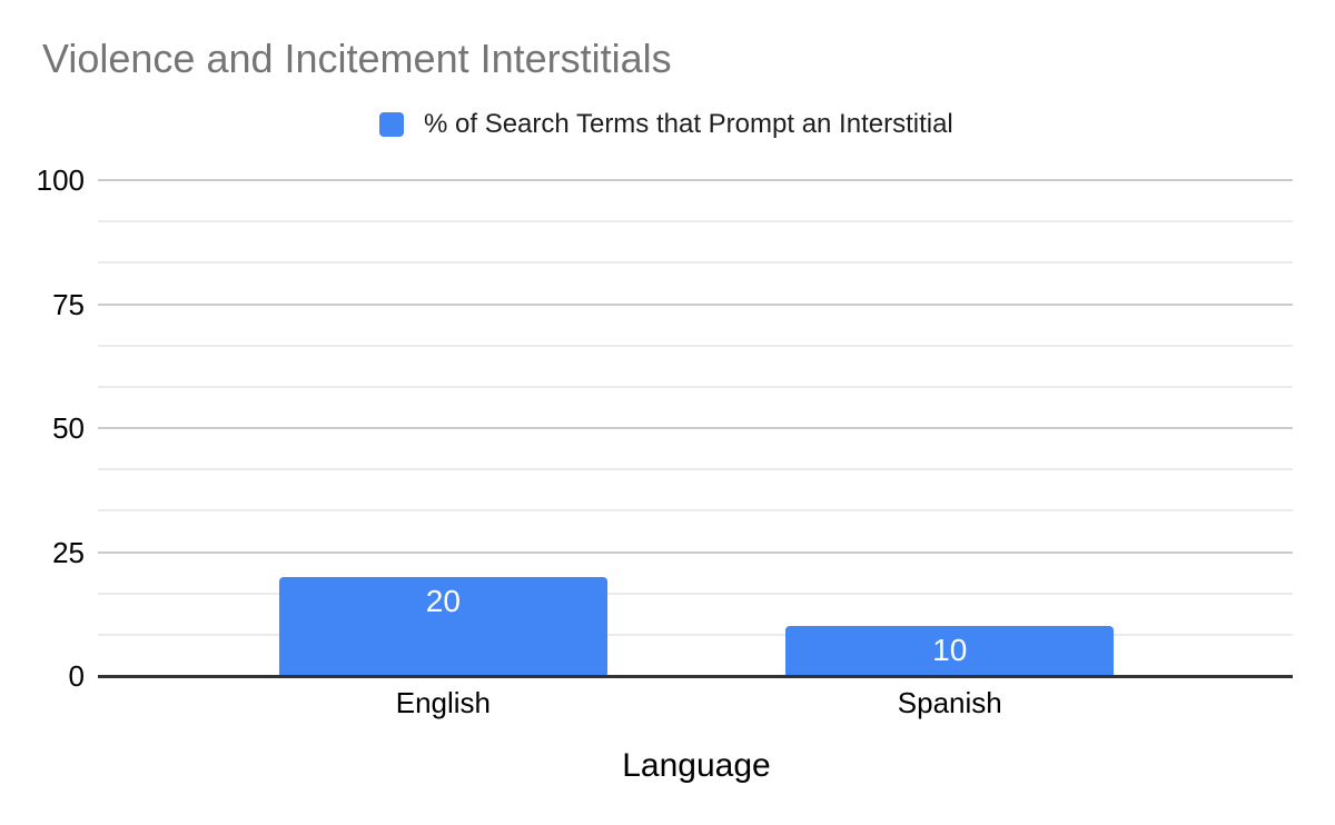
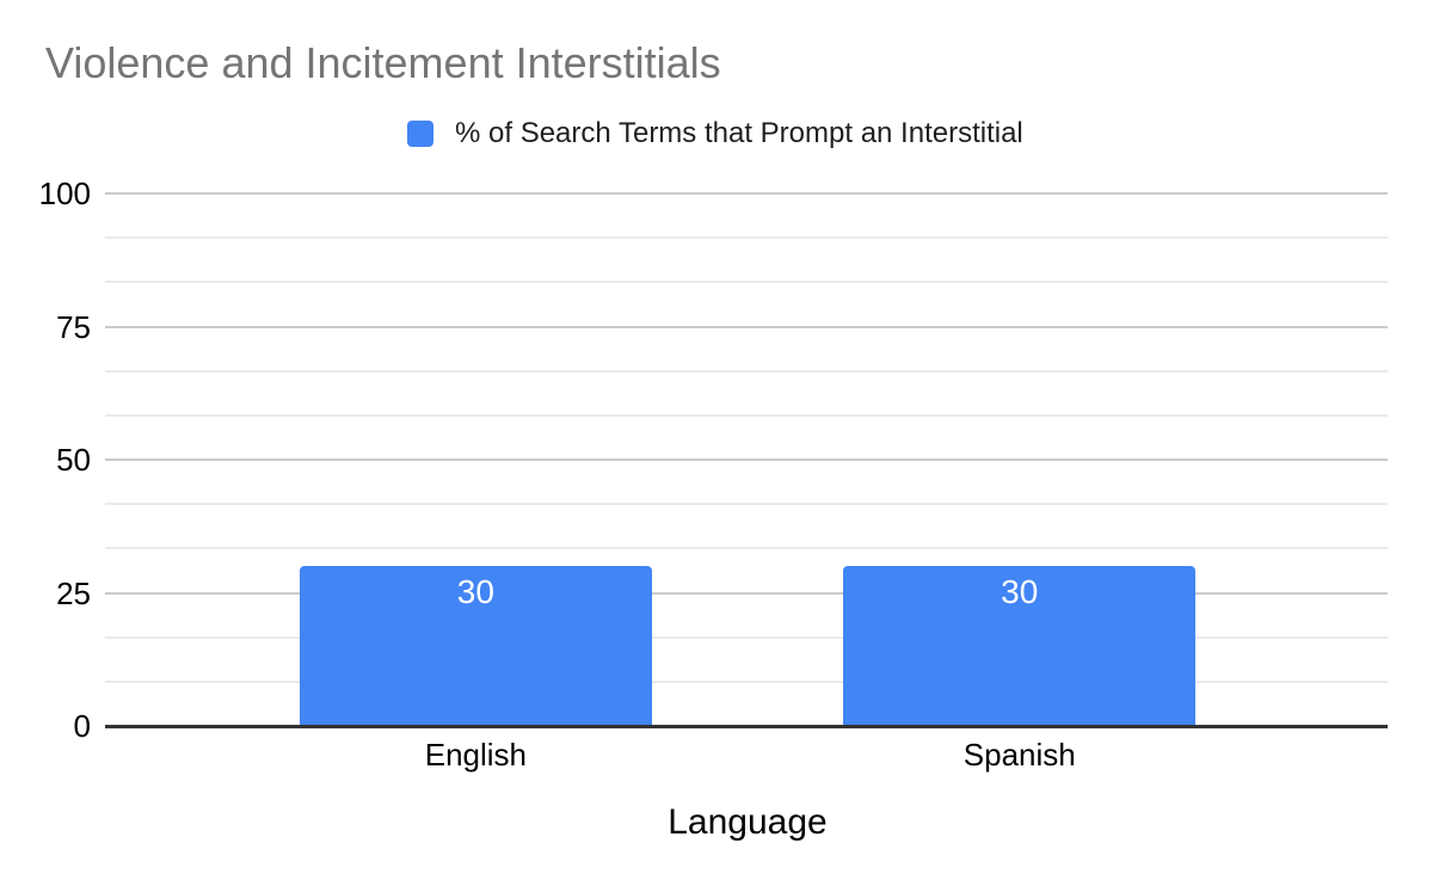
English: 20 -> 30
Spanish: 10 -> 30
